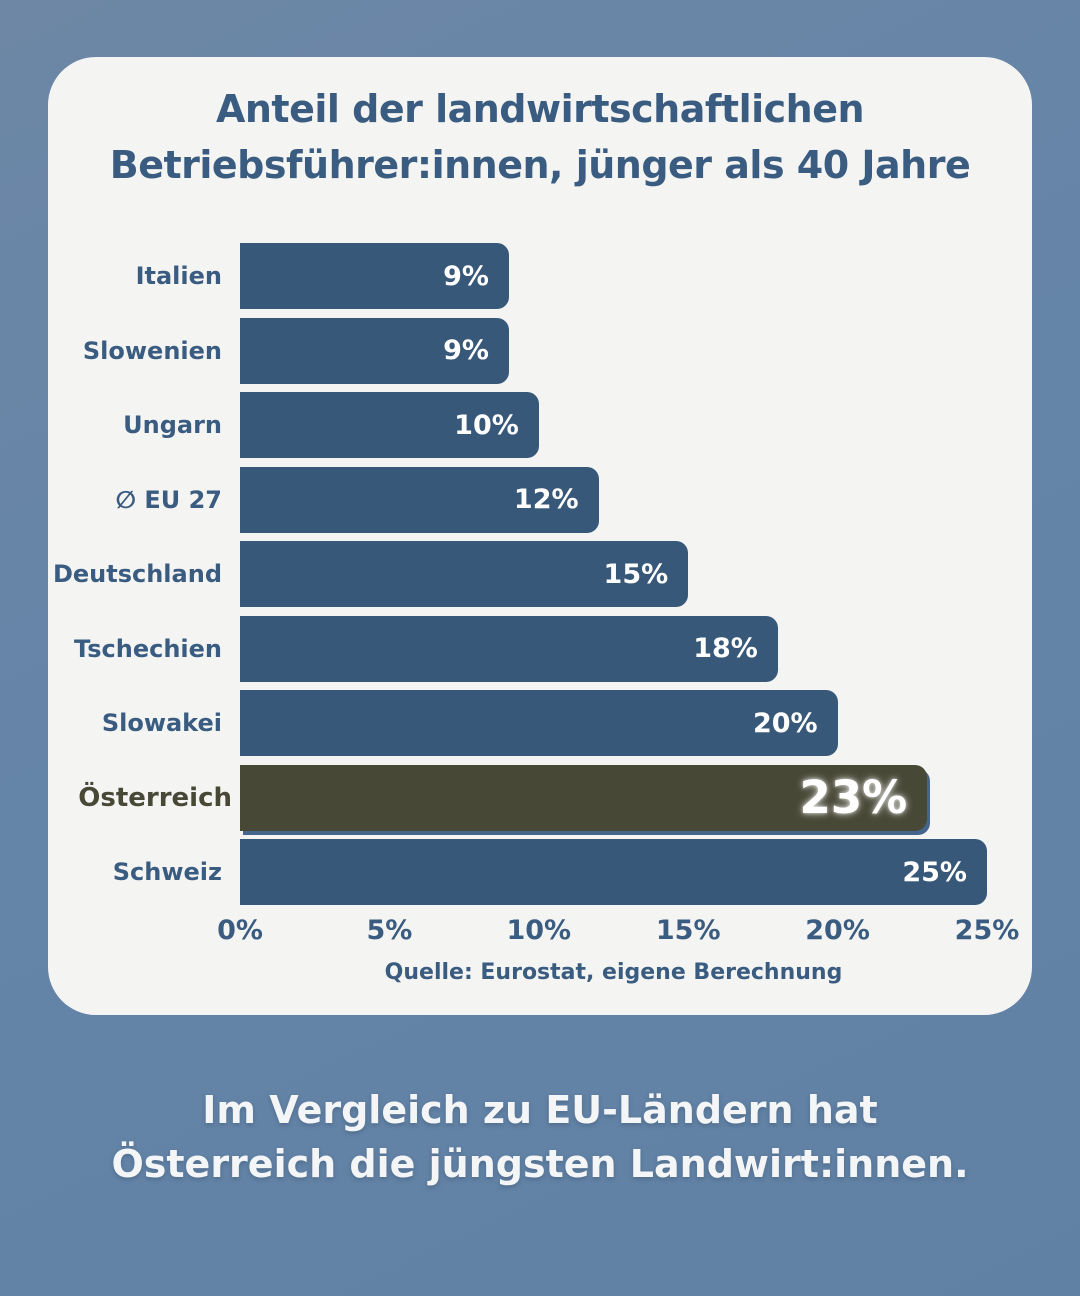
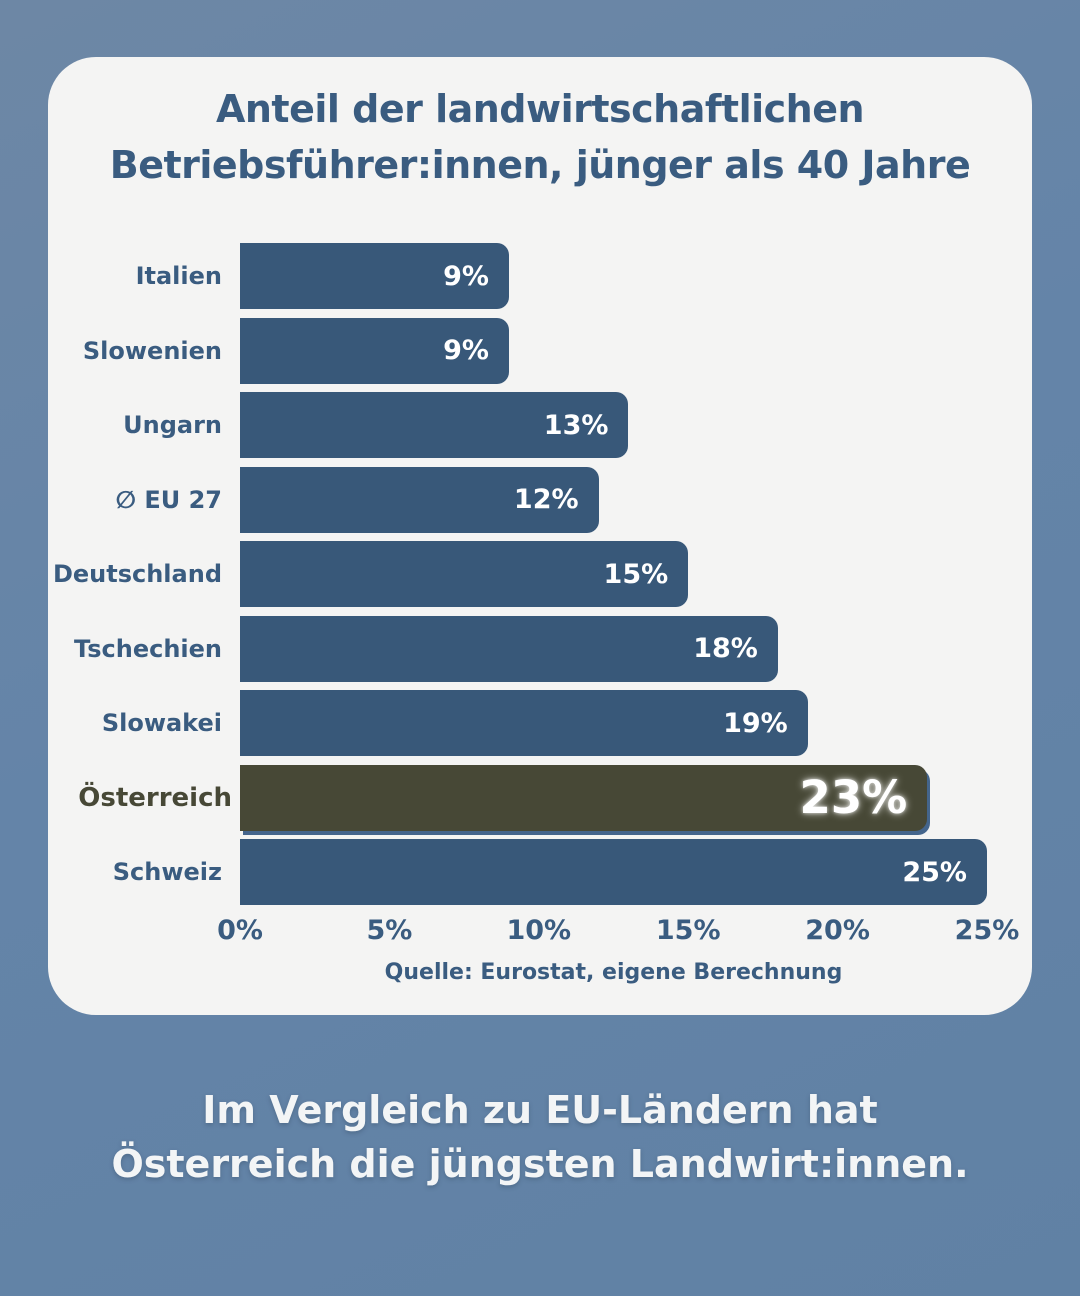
Ungarn: 10% -> 13%
Slowakei: 20% -> 19%
